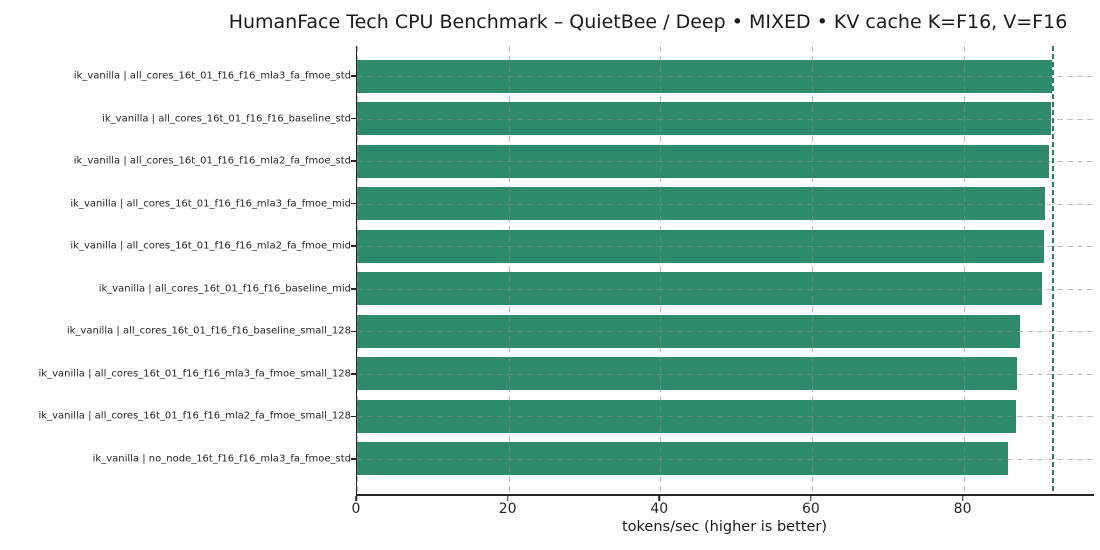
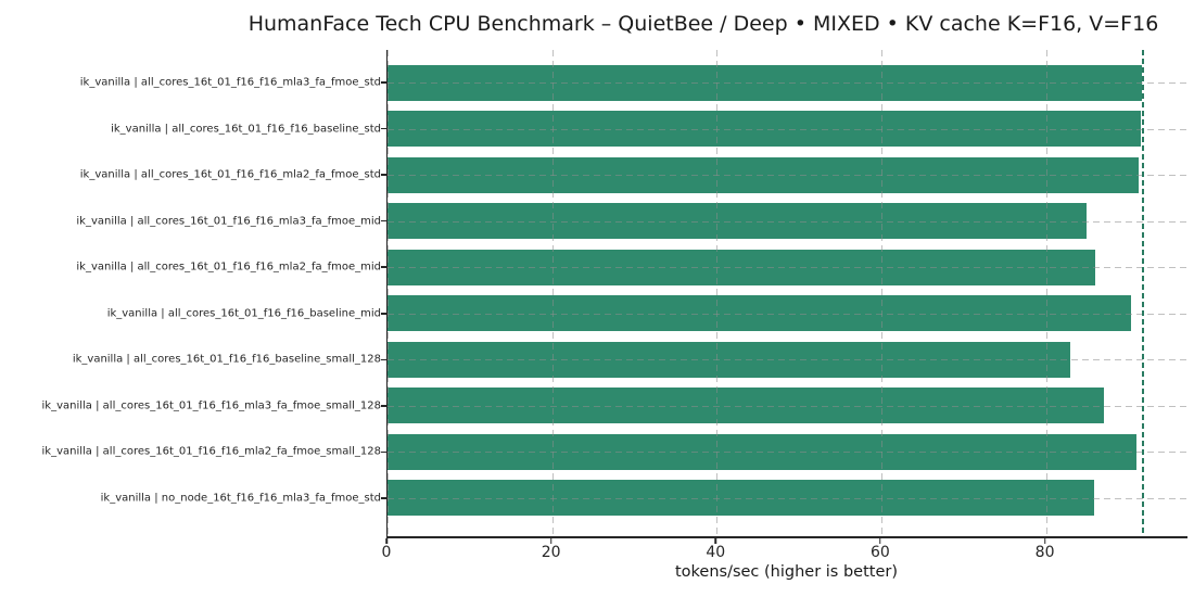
ik_vanilla | all_cores_16t_01_f16_f16_mla3_fa_fmoe_mid: 91 -> 85
ik_vanilla | all_cores_16t_01_f16_f16_mla2_fa_fmoe_mid: 91 -> 86
ik_vanilla | all_cores_16t_01_f16_f16_baseline_small_128: 87 -> 83
ik_vanilla | all_cores_16t_01_f16_f16_mla2_fa_fmoe_small_128: 87 -> 91
